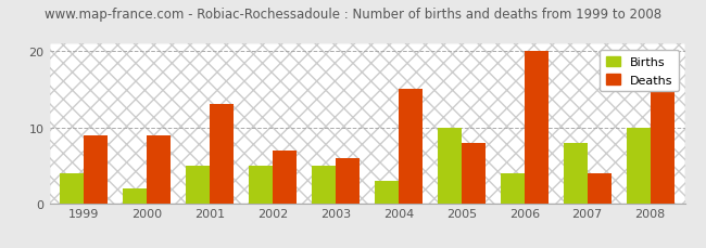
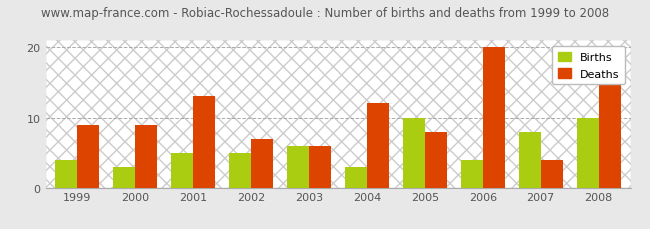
Births/2000: 2 -> 3
Births/2003: 5 -> 6
Deaths/2004: 15 -> 12
